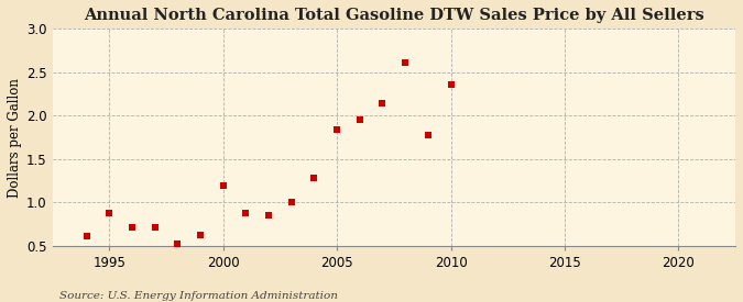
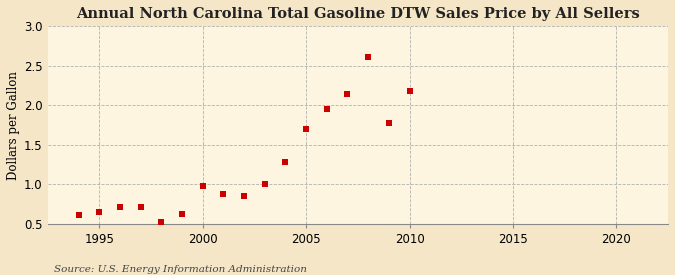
1995: 0.88 -> 0.65
2000: 1.20 -> 0.98
2005: 1.84 -> 1.70
2010: 2.36 -> 2.18
